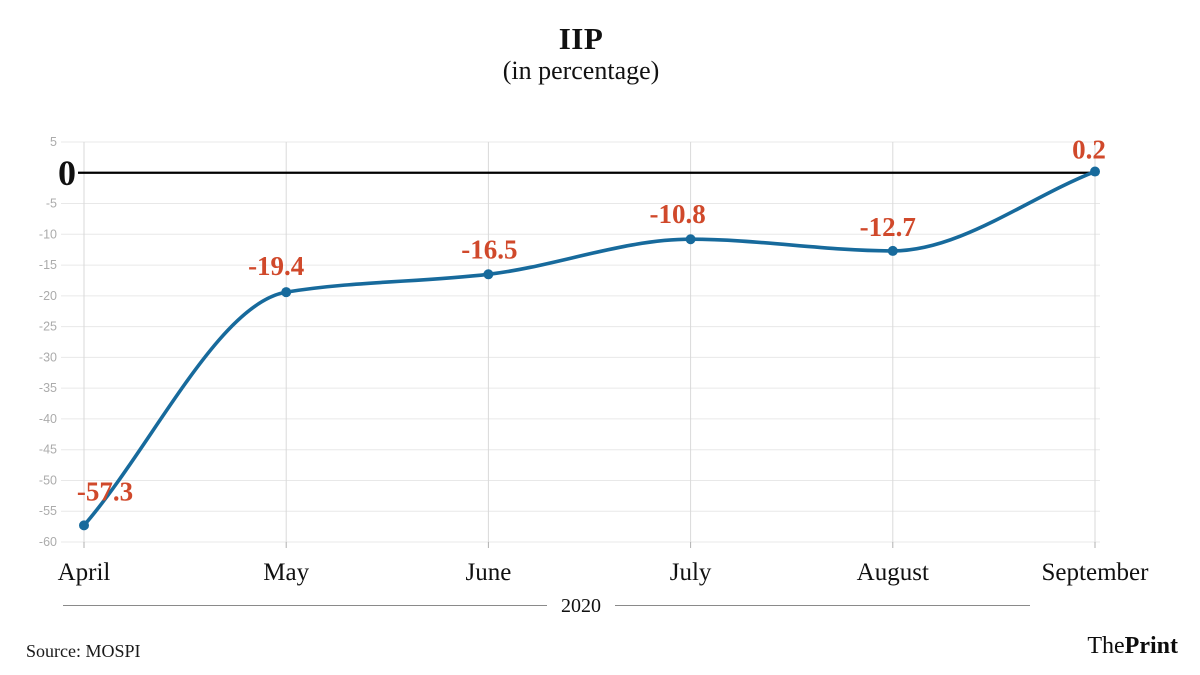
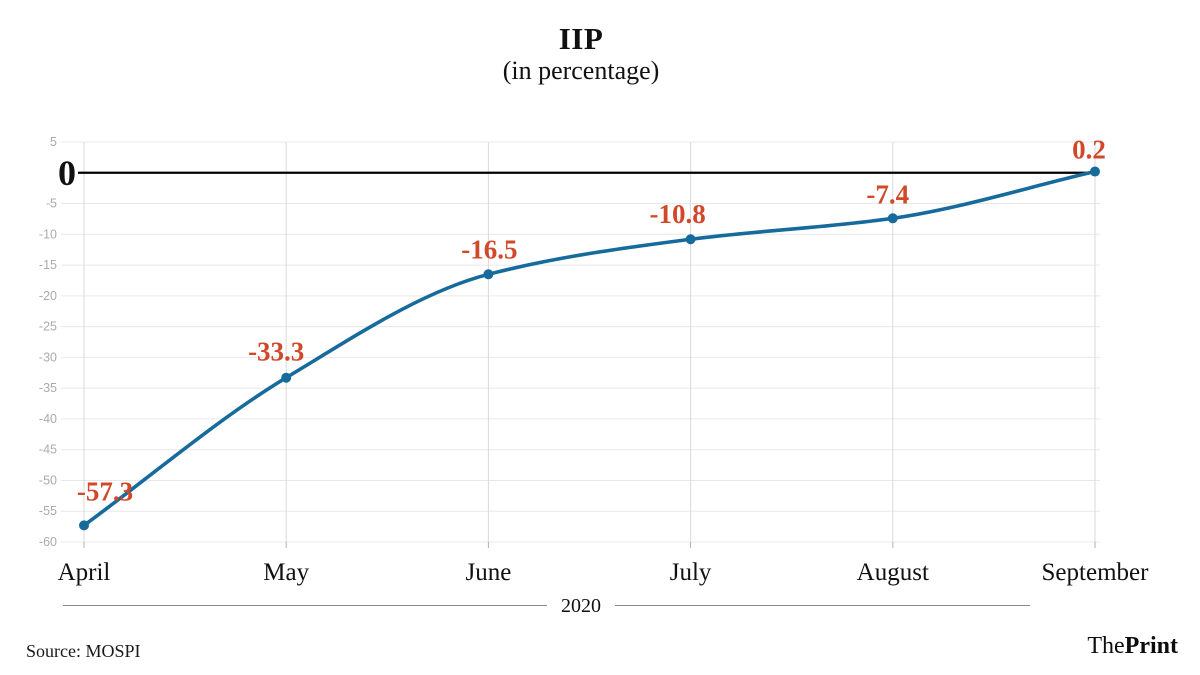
May: -19.4 -> -33.3
August: -12.7 -> -7.4
